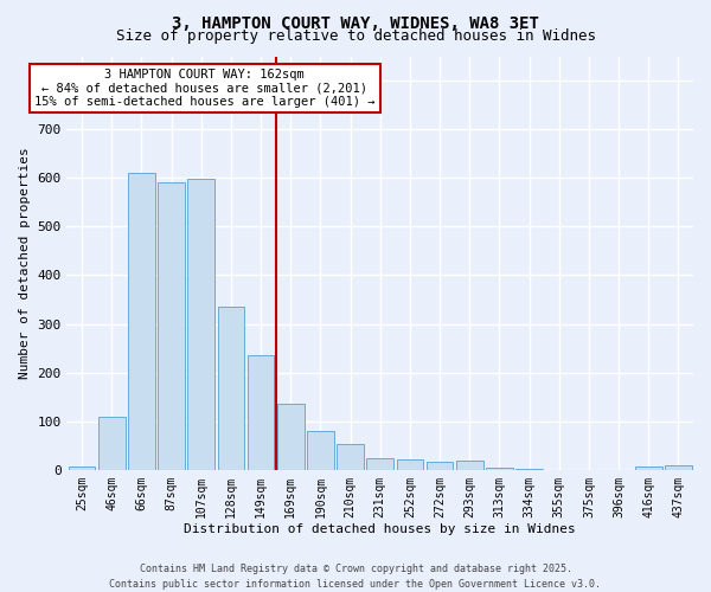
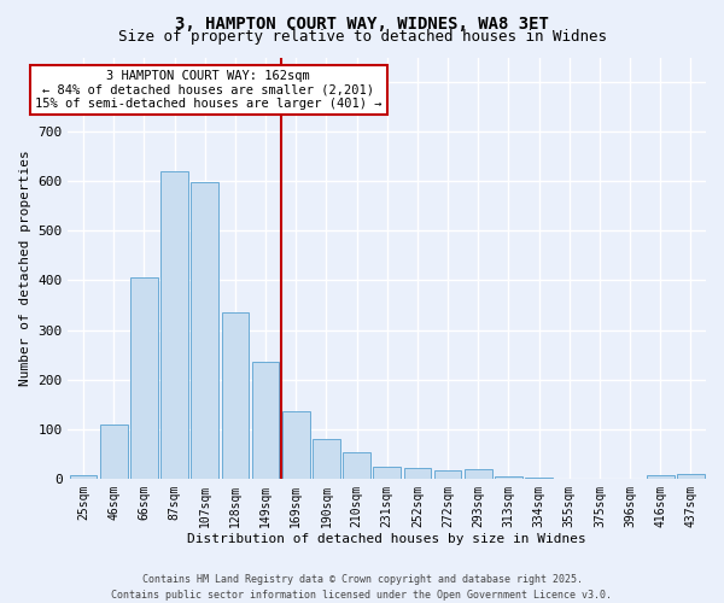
66sqm: 610 -> 405
87sqm: 590 -> 620
